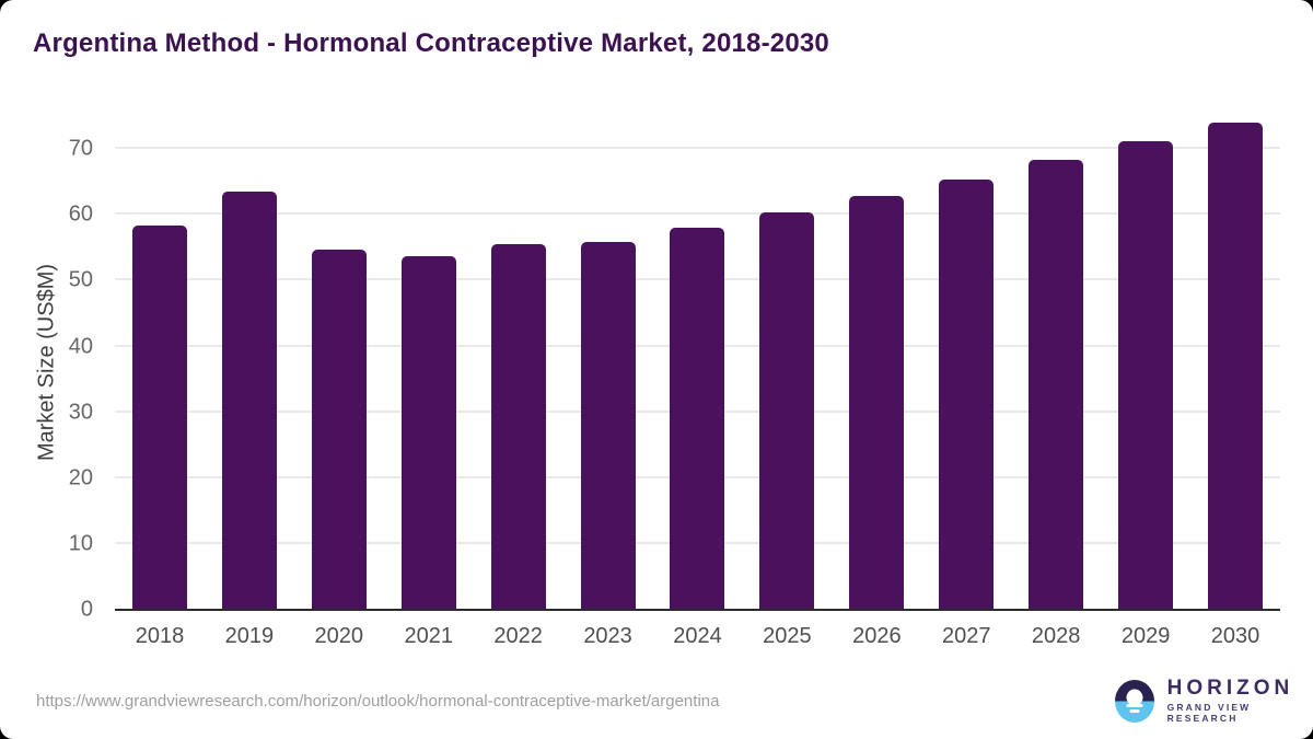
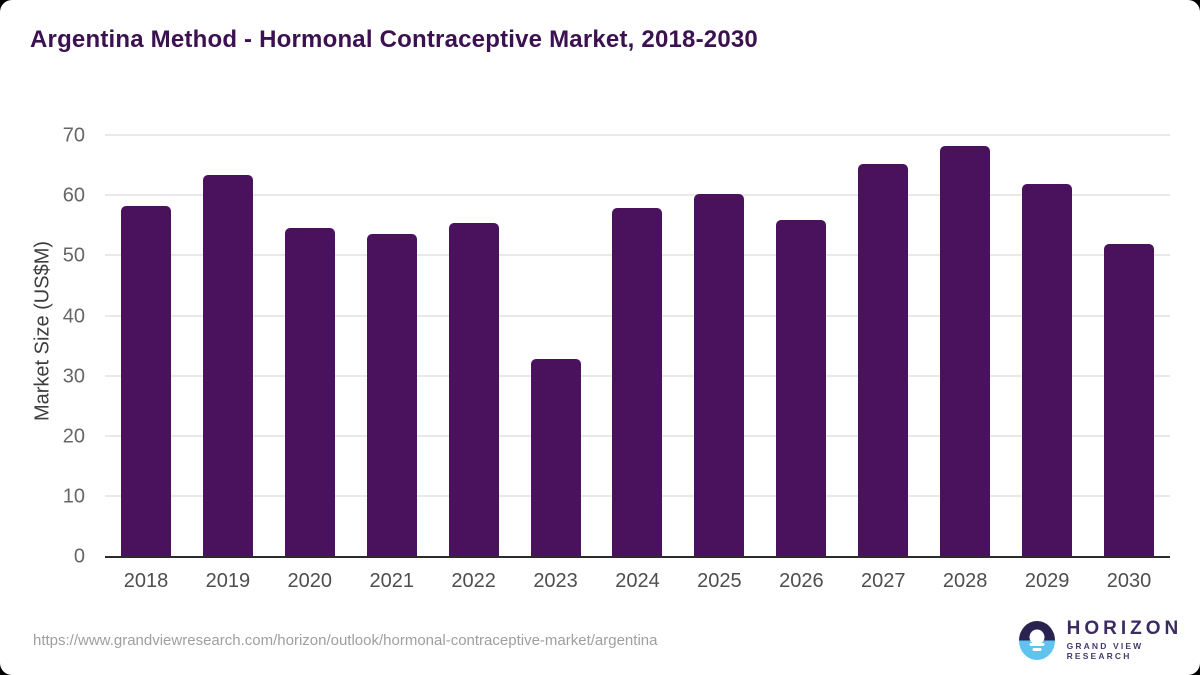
2023: 56 -> 33
2026: 63 -> 56
2029: 71 -> 62
2030: 74 -> 52
